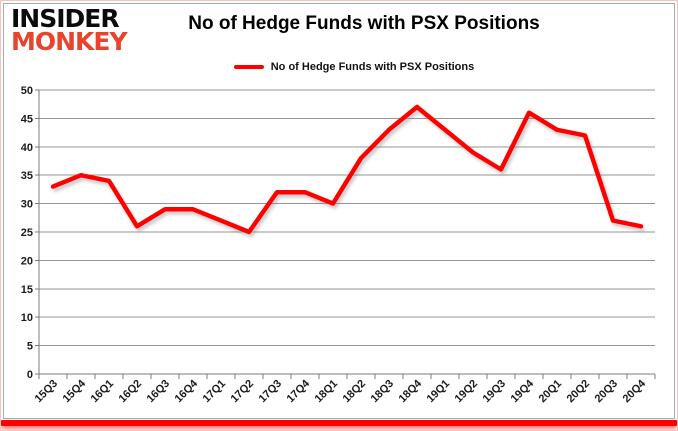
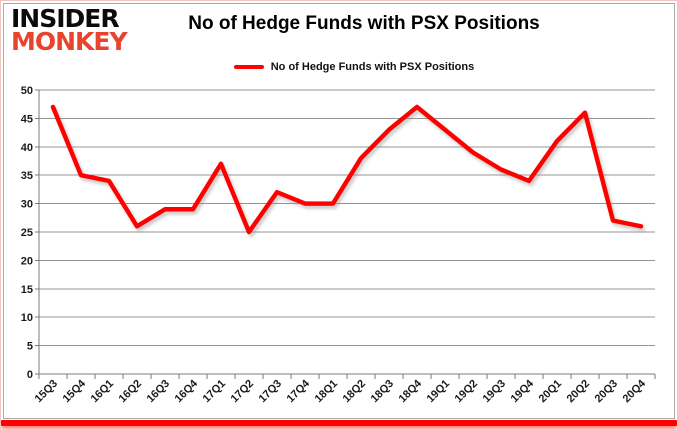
15Q3: 33 -> 47
17Q1: 27 -> 37
17Q4: 32 -> 30
19Q4: 46 -> 34
20Q1: 43 -> 41
20Q2: 42 -> 46
